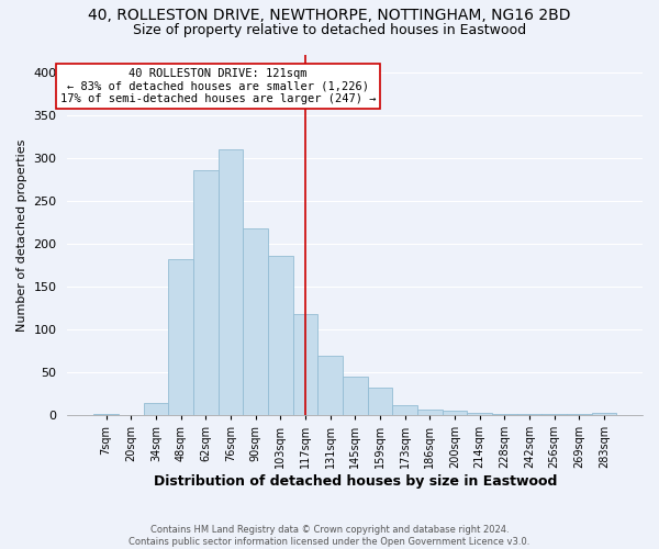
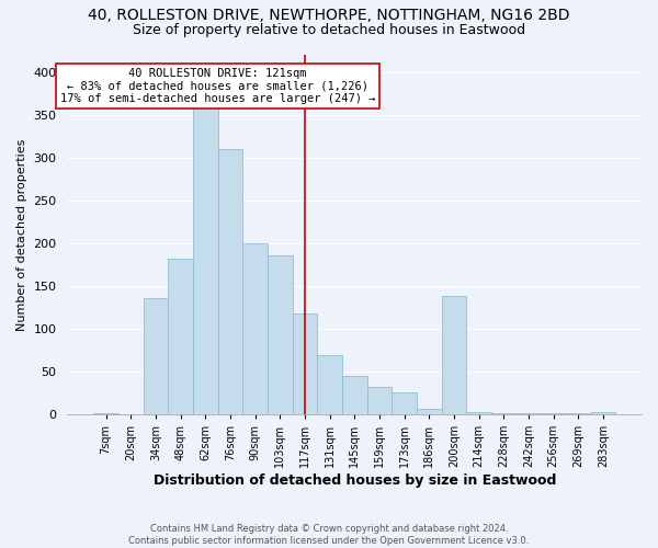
34sqm: 14 -> 136
62sqm: 285 -> 358
90sqm: 218 -> 200
173sqm: 11 -> 26
200sqm: 5 -> 138
